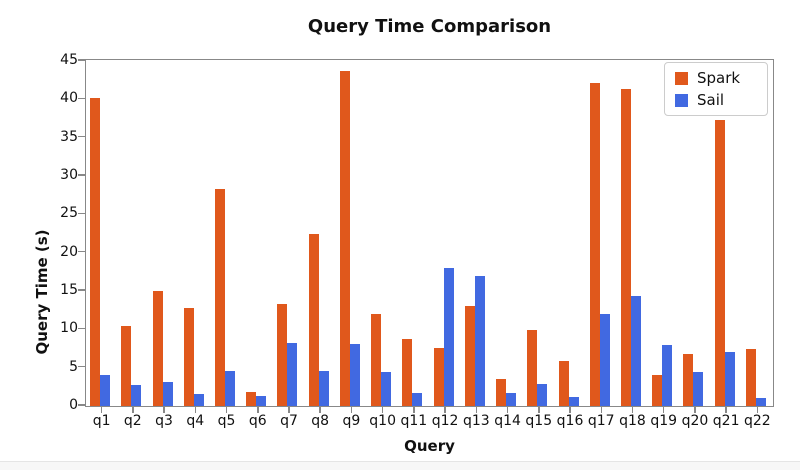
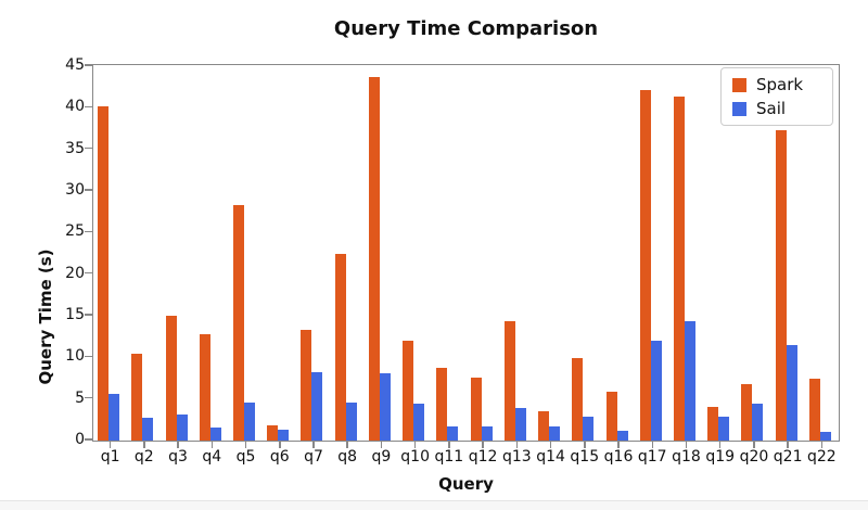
Sail/q1: 4 -> 6
Sail/q12: 18 -> 2
Spark/q13: 13 -> 14
Sail/q13: 17 -> 4
Sail/q19: 8 -> 3
Sail/q21: 7 -> 12
